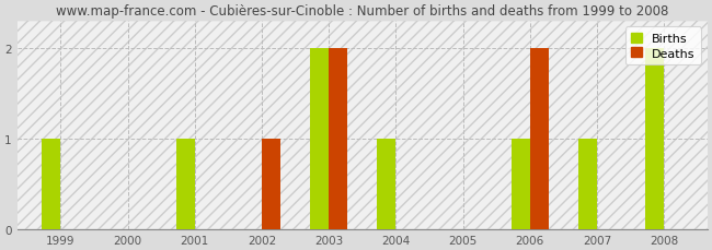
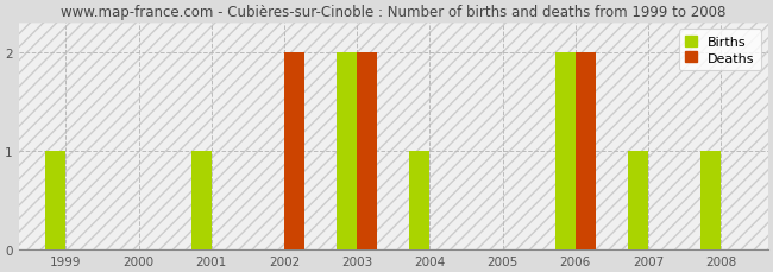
Deaths/2002: 1 -> 2
Births/2006: 1 -> 2
Births/2008: 2 -> 1
